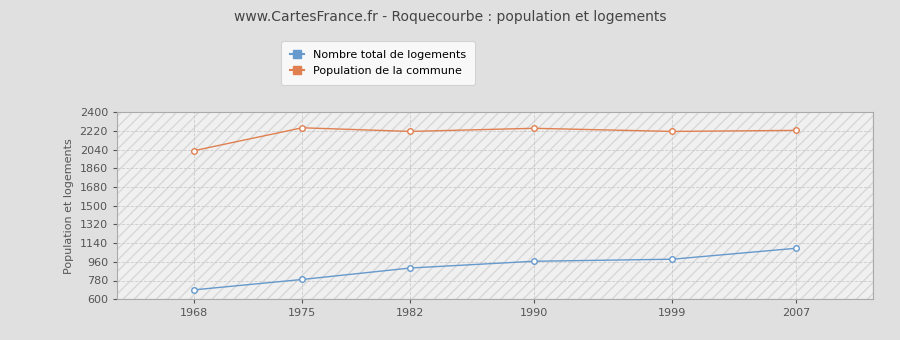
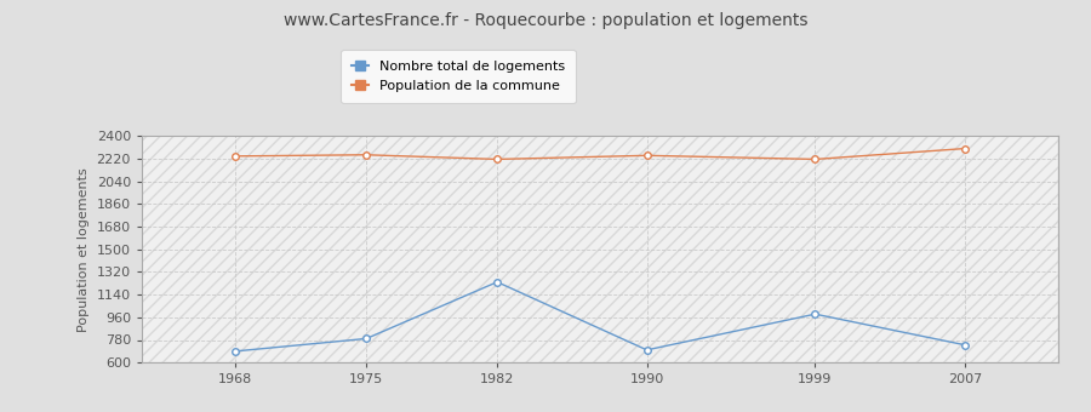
Population de la commune/1968: 2030 -> 2240
Nombre total de logements/1982: 900 -> 1240
Nombre total de logements/1990: 960 -> 700
Nombre total de logements/2007: 1090 -> 740
Population de la commune/2007: 2220 -> 2300
